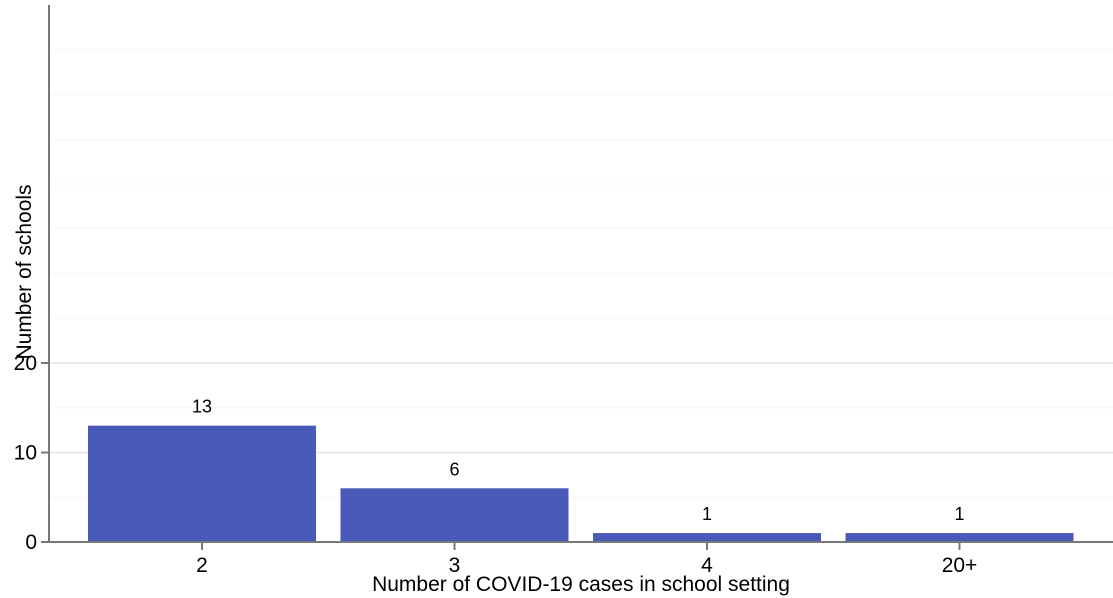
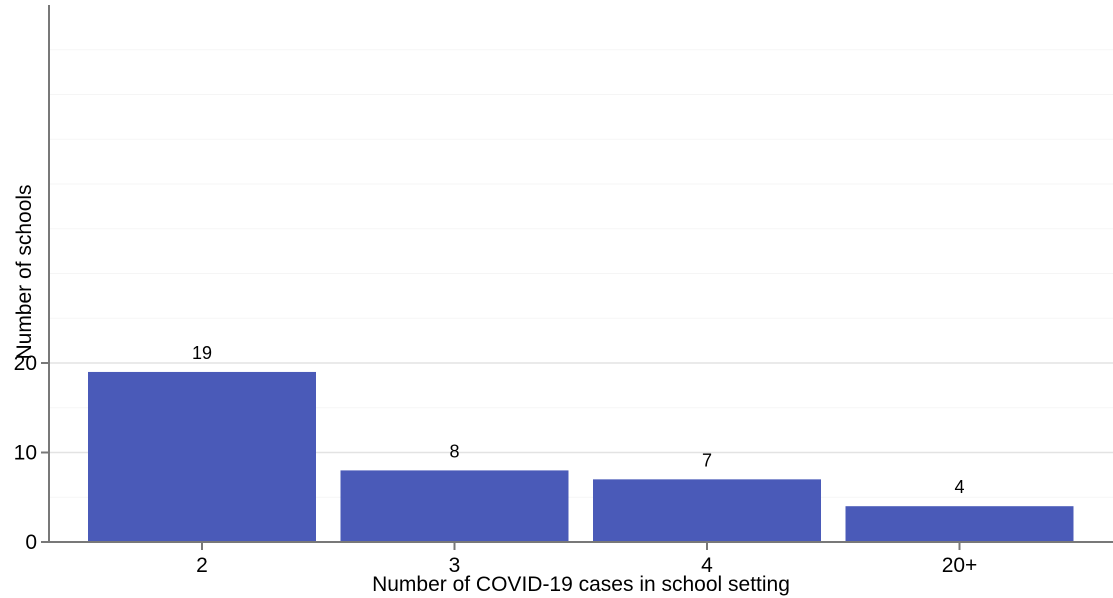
2: 13 -> 19
3: 6 -> 8
4: 1 -> 7
20+: 1 -> 4
